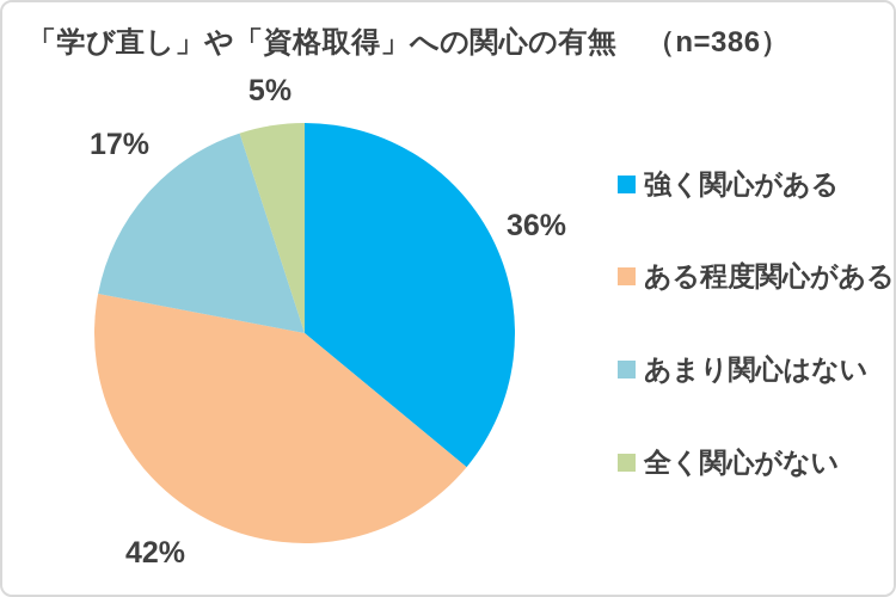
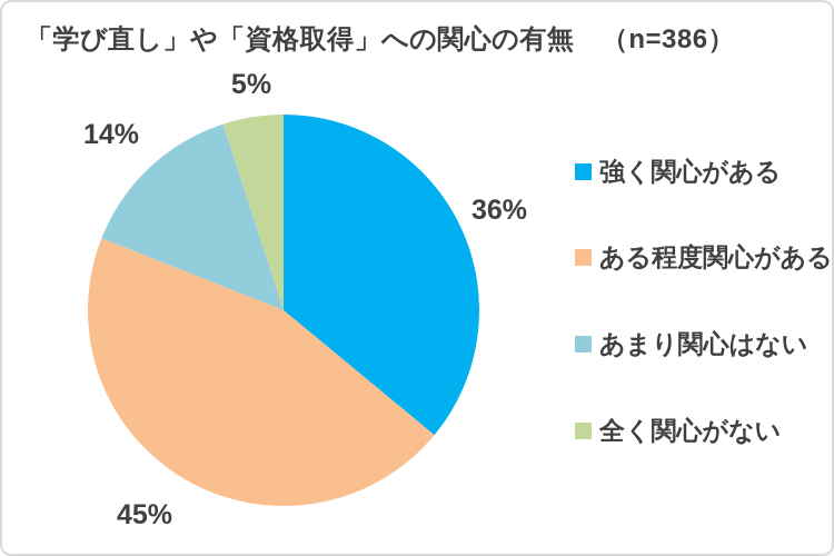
ある程度関心がある: 42% -> 45%
あまり関心はない: 17% -> 14%
